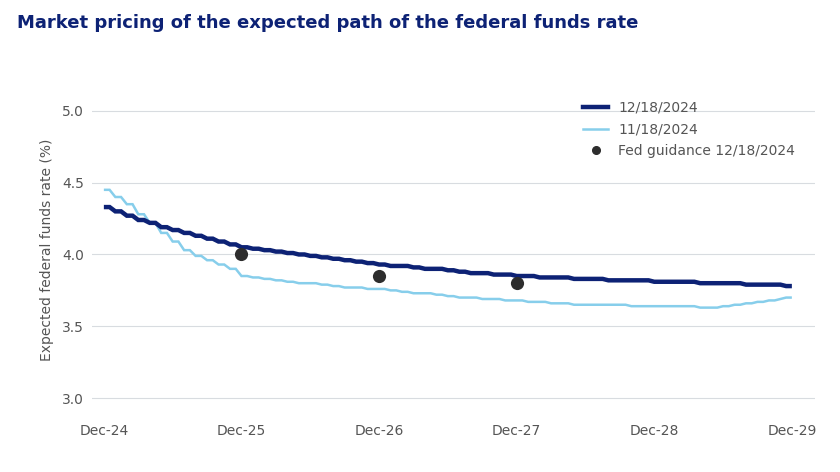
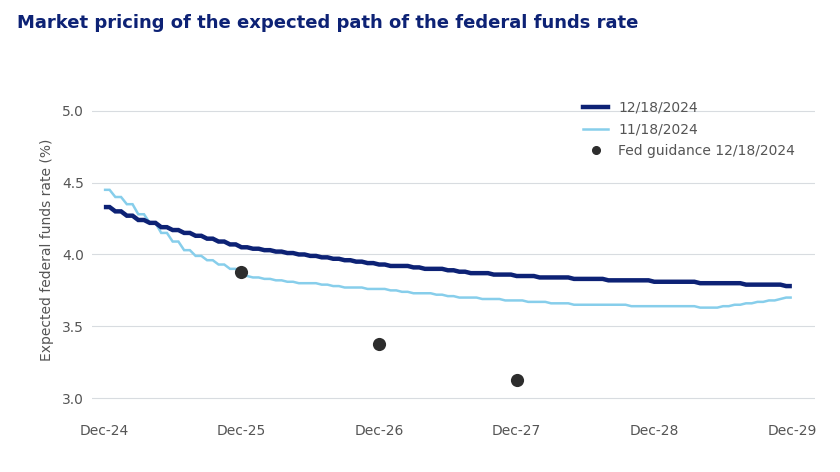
Fed guidance 12/18/2024/Dec-25: 4.00 -> 3.88
Fed guidance 12/18/2024/Dec-26: 3.85 -> 3.38
Fed guidance 12/18/2024/Dec-27: 3.80 -> 3.12
